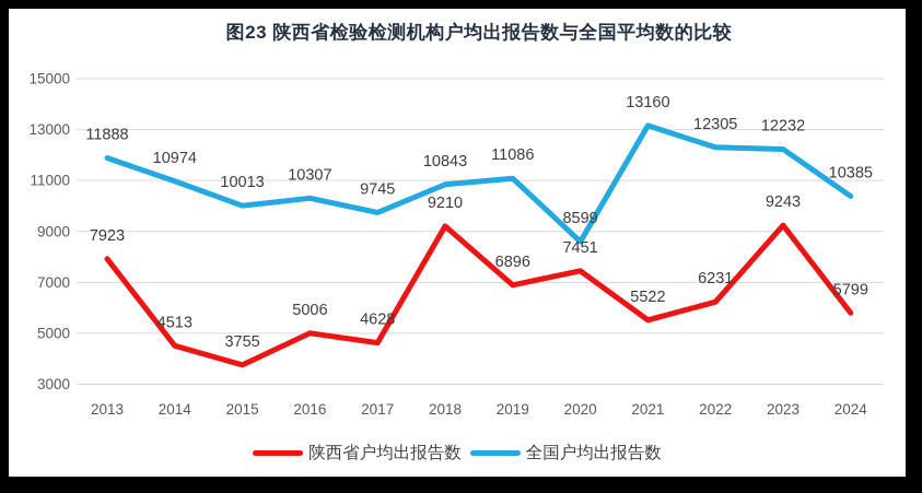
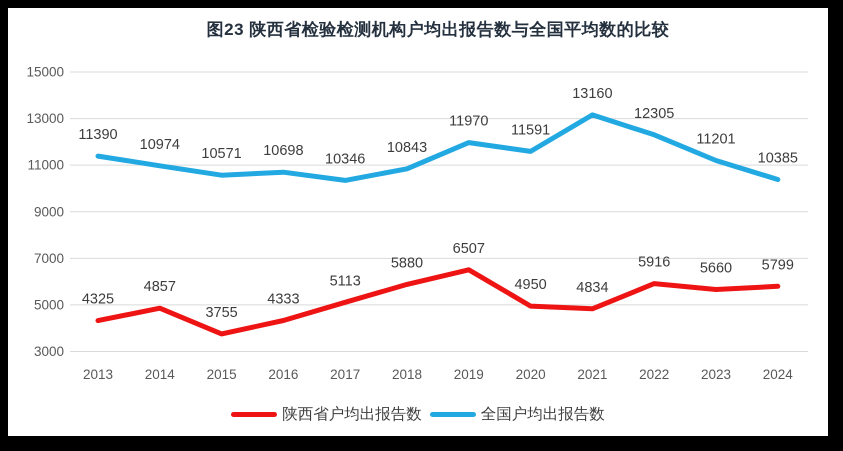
陕西省户均出报告数/2013: 7923 -> 4325
全国户均出报告数/2013: 11888 -> 11390
陕西省户均出报告数/2014: 4513 -> 4857
全国户均出报告数/2015: 10013 -> 10571
陕西省户均出报告数/2016: 5006 -> 4333
全国户均出报告数/2016: 10307 -> 10698
陕西省户均出报告数/2017: 4628 -> 5113
全国户均出报告数/2017: 9745 -> 10346
陕西省户均出报告数/2018: 9210 -> 5880
陕西省户均出报告数/2019: 6896 -> 6507
全国户均出报告数/2019: 11086 -> 11970
陕西省户均出报告数/2020: 7451 -> 4950
全国户均出报告数/2020: 8599 -> 11591
陕西省户均出报告数/2021: 5522 -> 4834
陕西省户均出报告数/2022: 6231 -> 5916
陕西省户均出报告数/2023: 9243 -> 5660
全国户均出报告数/2023: 12232 -> 11201
